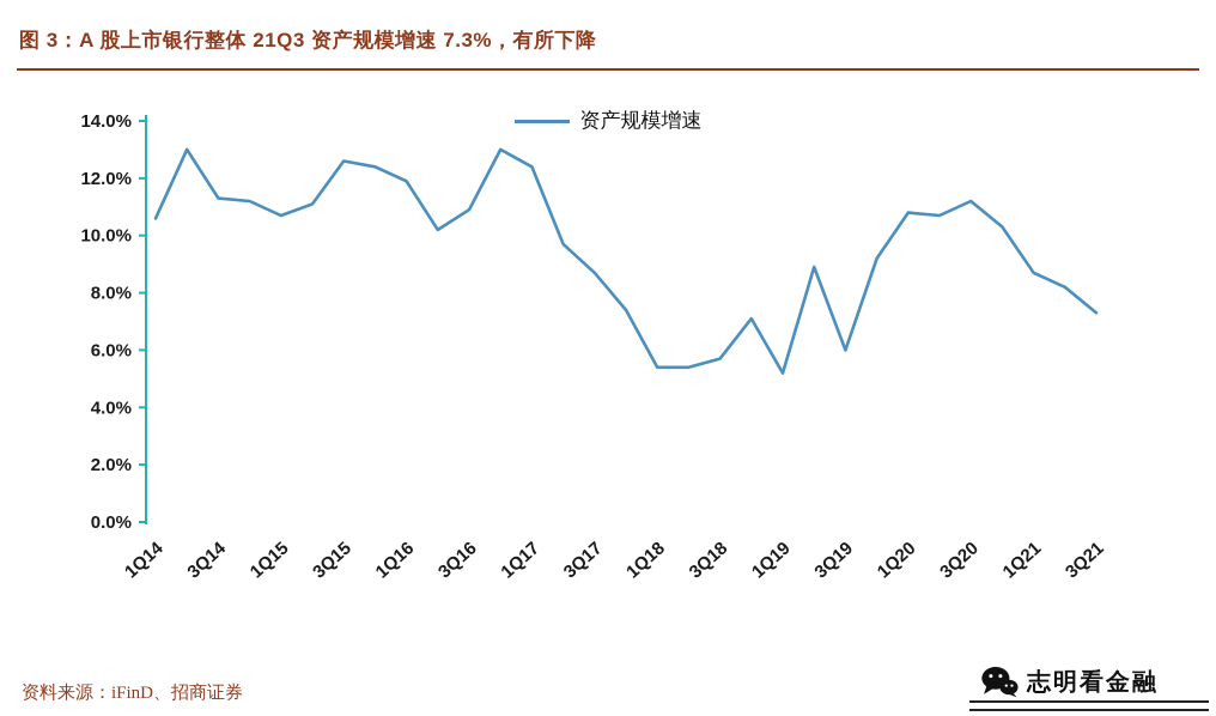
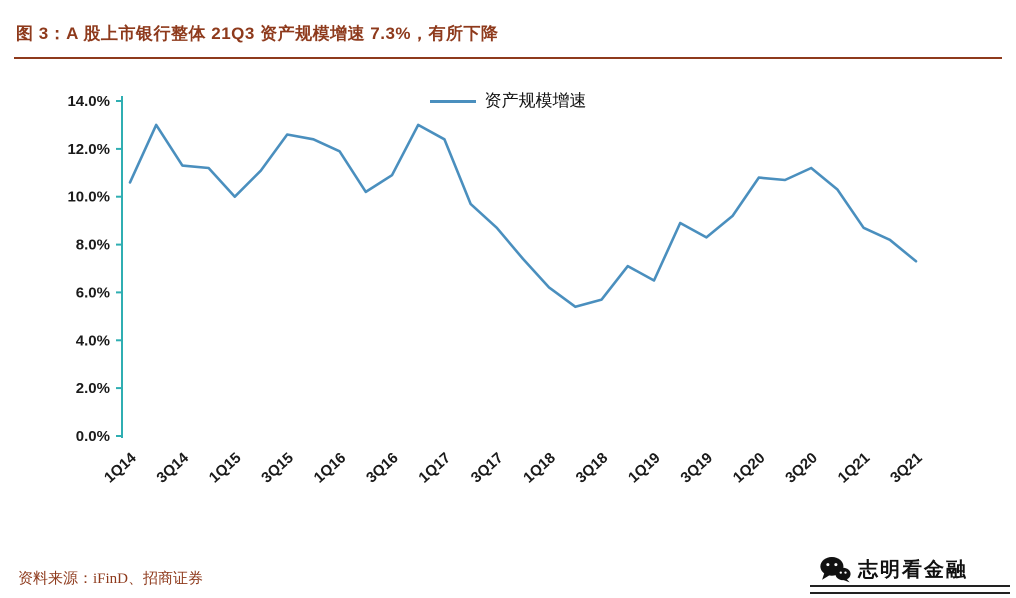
1Q15: 10.7% -> 10.0%
1Q18: 5.4% -> 6.2%
1Q19: 5.2% -> 6.5%
3Q19: 6.0% -> 8.3%
